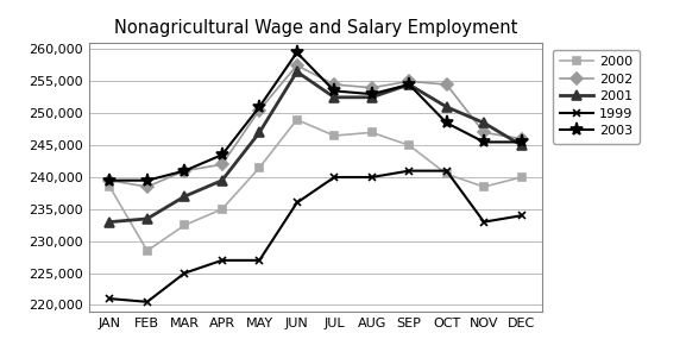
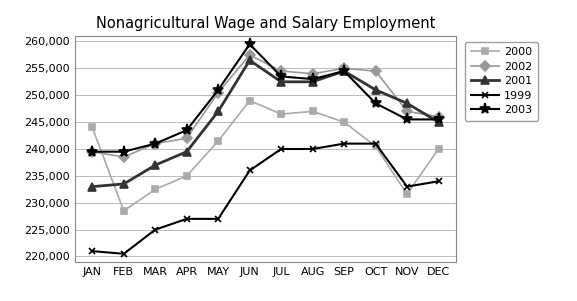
2000/JAN: 238,500 -> 244,000
2000/NOV: 238,500 -> 231,600
